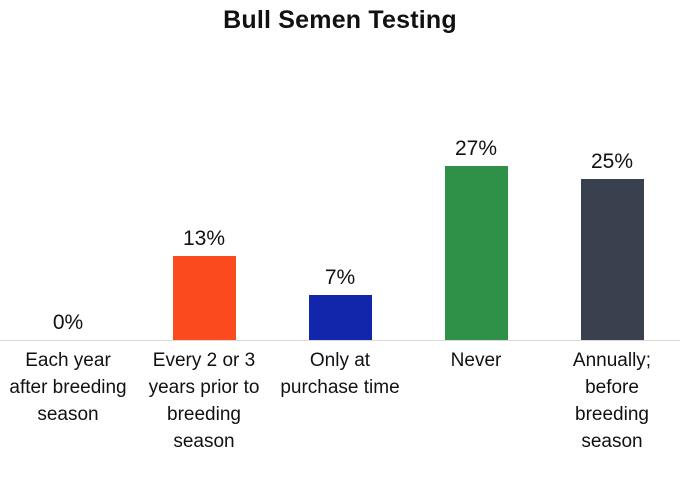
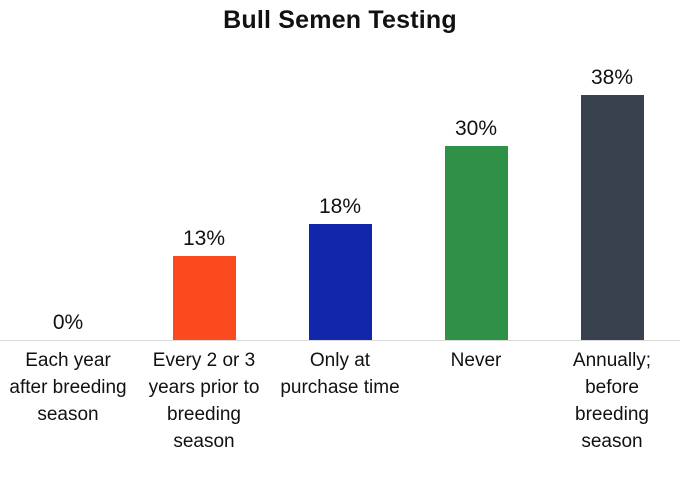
Only at purchase time: 7% -> 18%
Never: 27% -> 30%
Annually; before breeding season: 25% -> 38%
